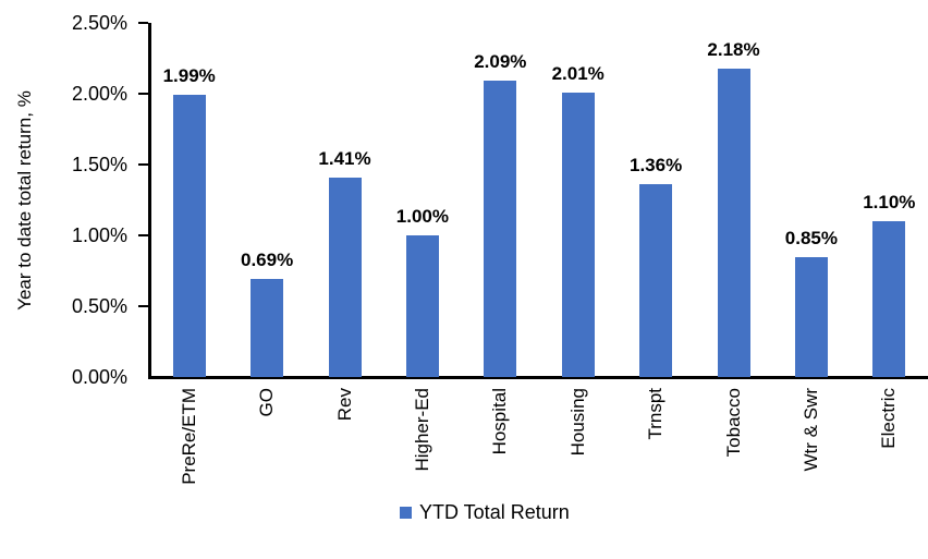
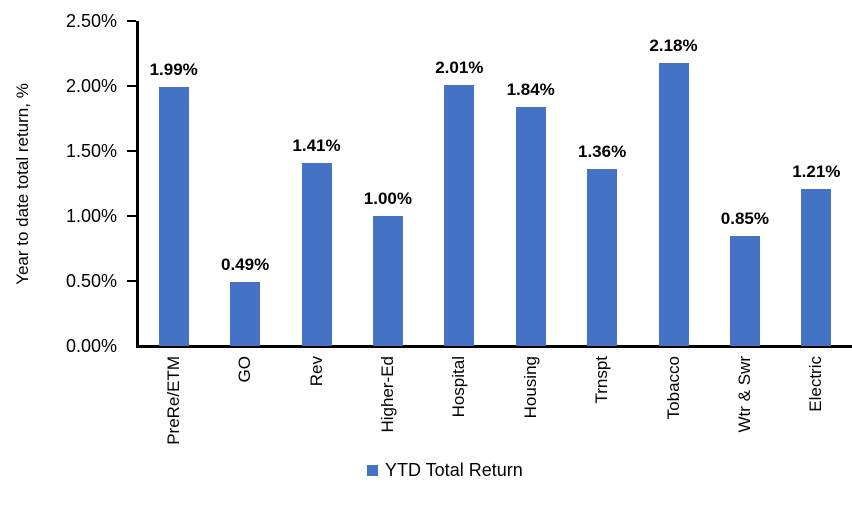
GO: 0.69% -> 0.49%
Hospital: 2.09% -> 2.01%
Housing: 2.01% -> 1.84%
Electric: 1.10% -> 1.21%
